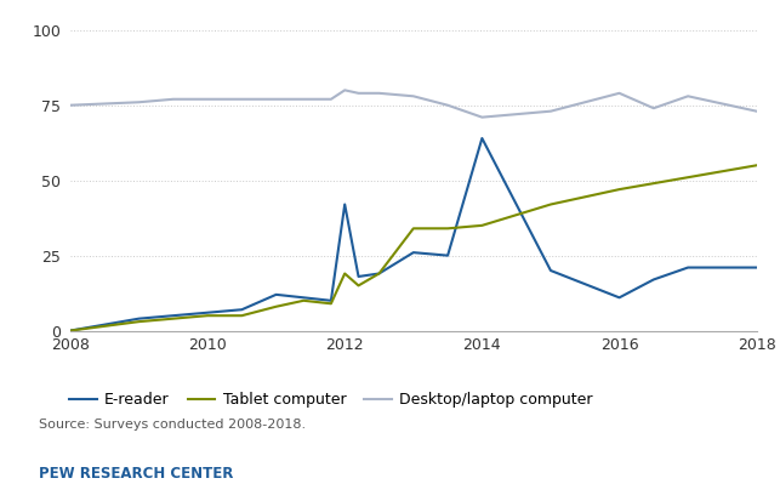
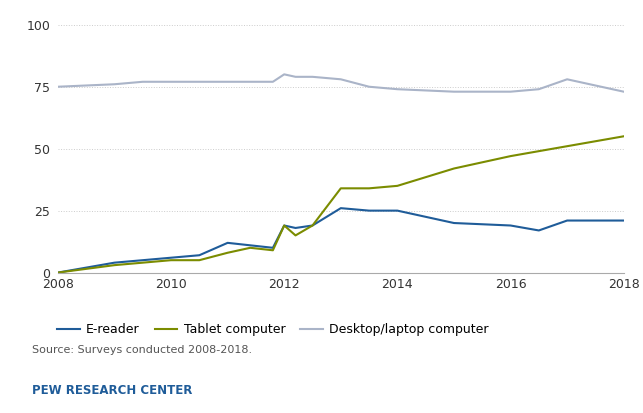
E-reader/2012: 42 -> 19
E-reader/2014: 64 -> 25
Desktop/laptop computer/2014: 71 -> 74
E-reader/2016: 11 -> 19
Desktop/laptop computer/2016: 79 -> 73
